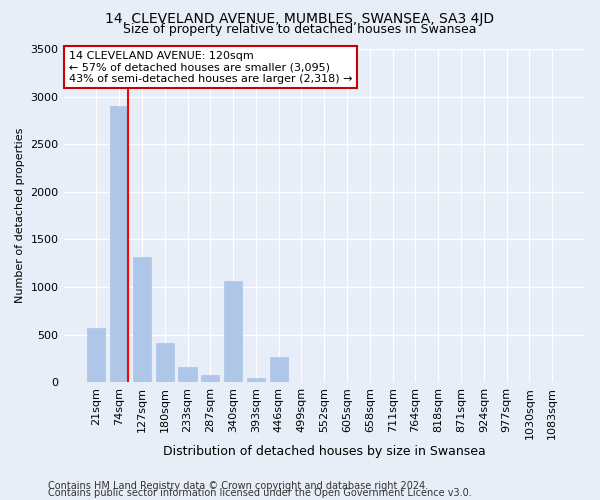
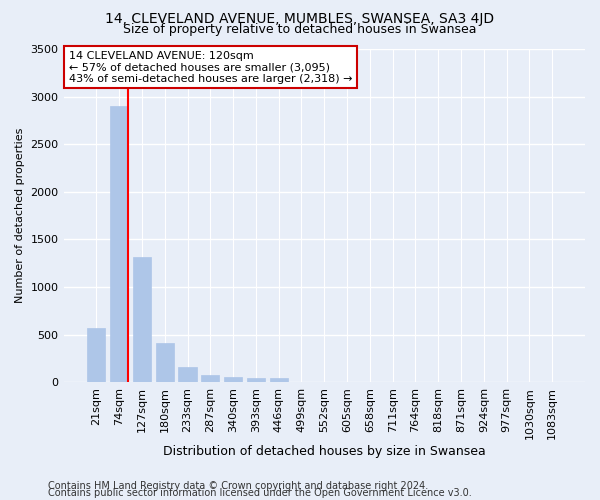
340sqm: 1060 -> 50
446sqm: 260 -> 40
